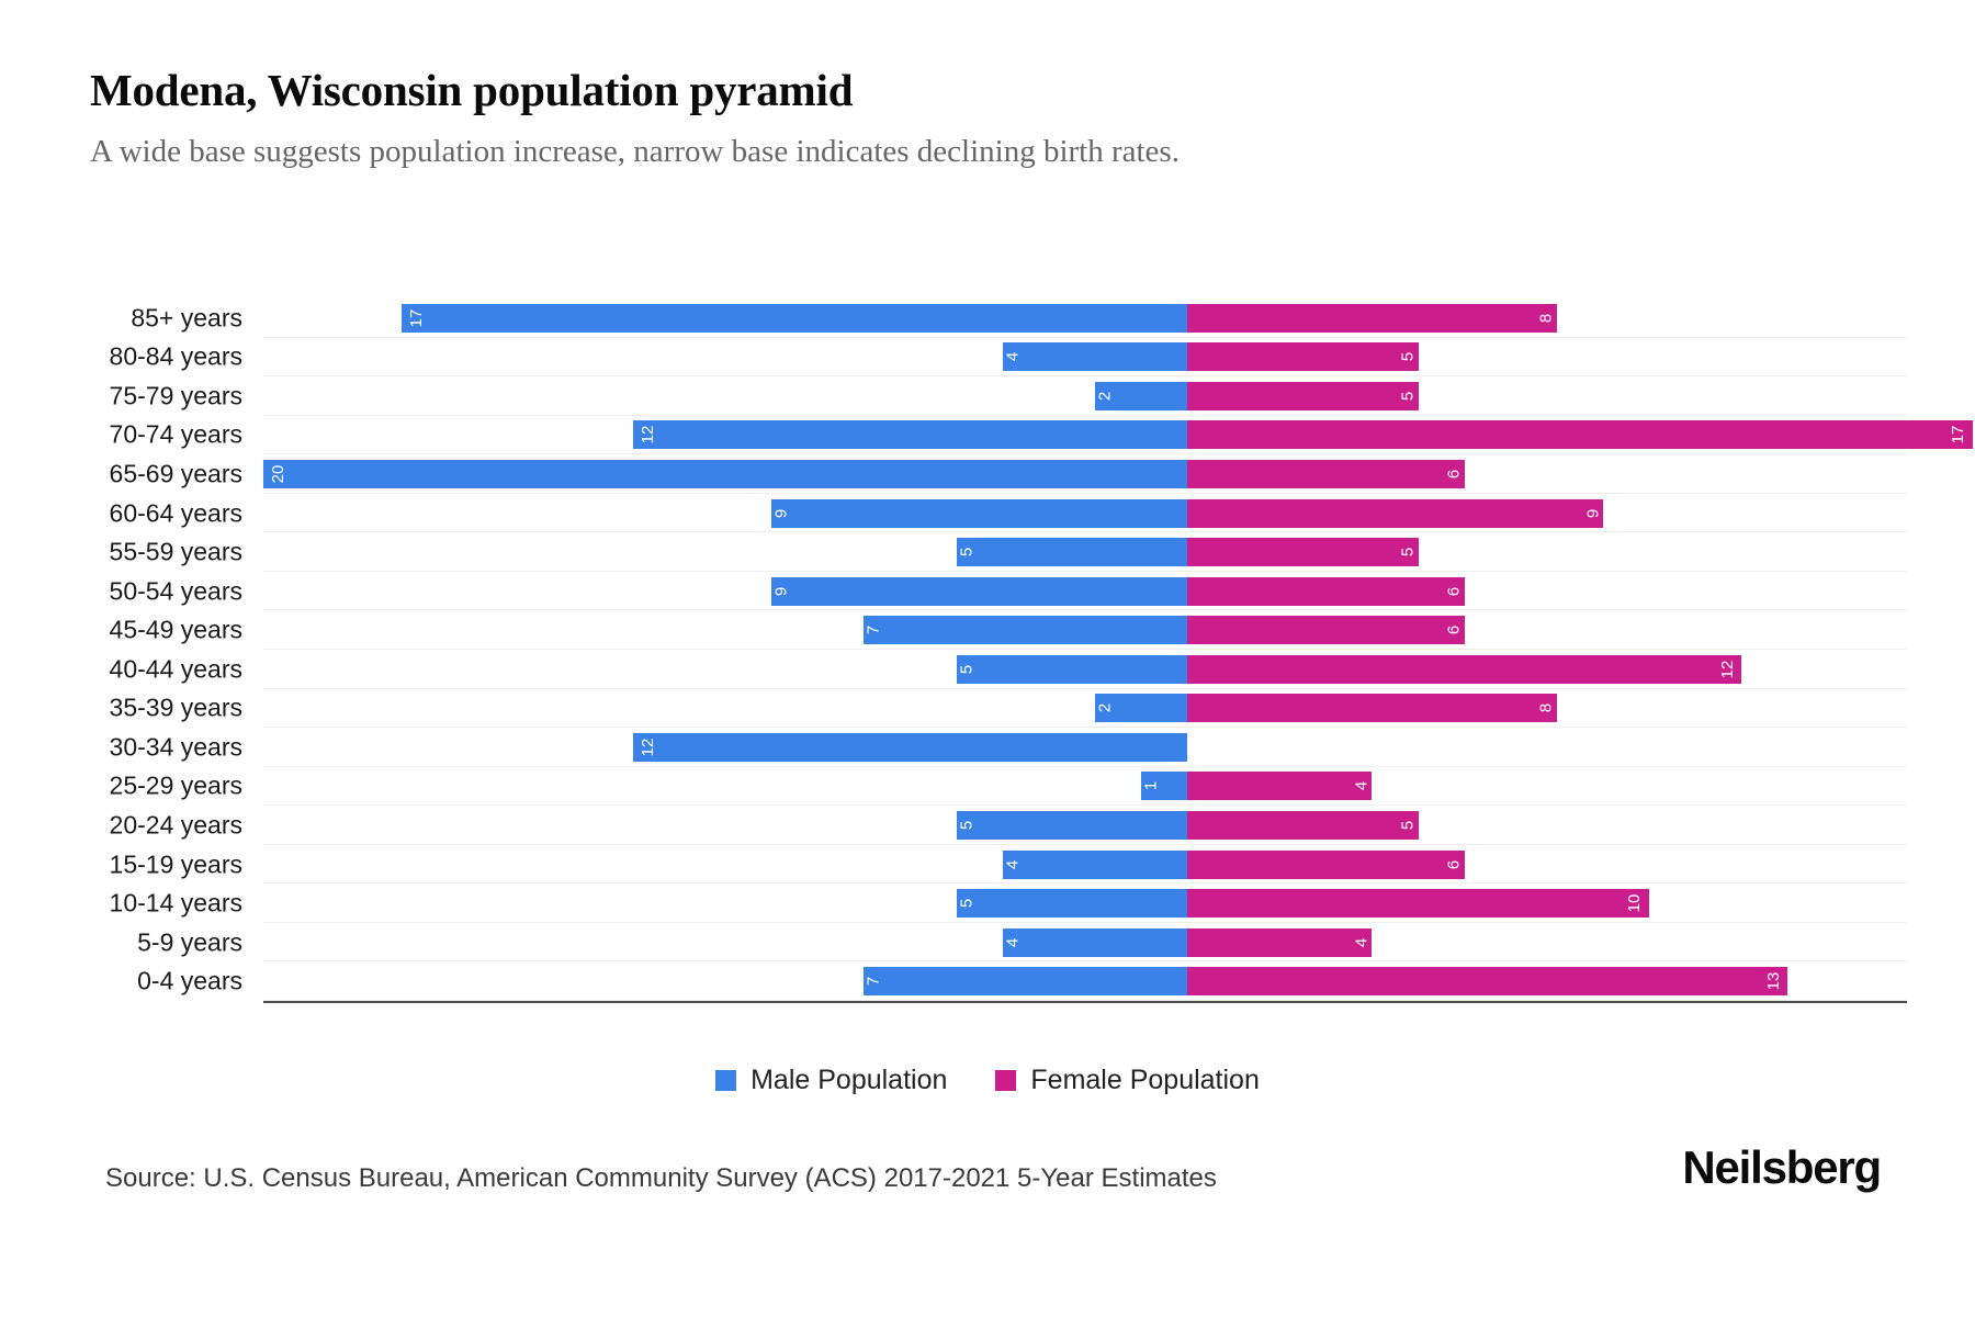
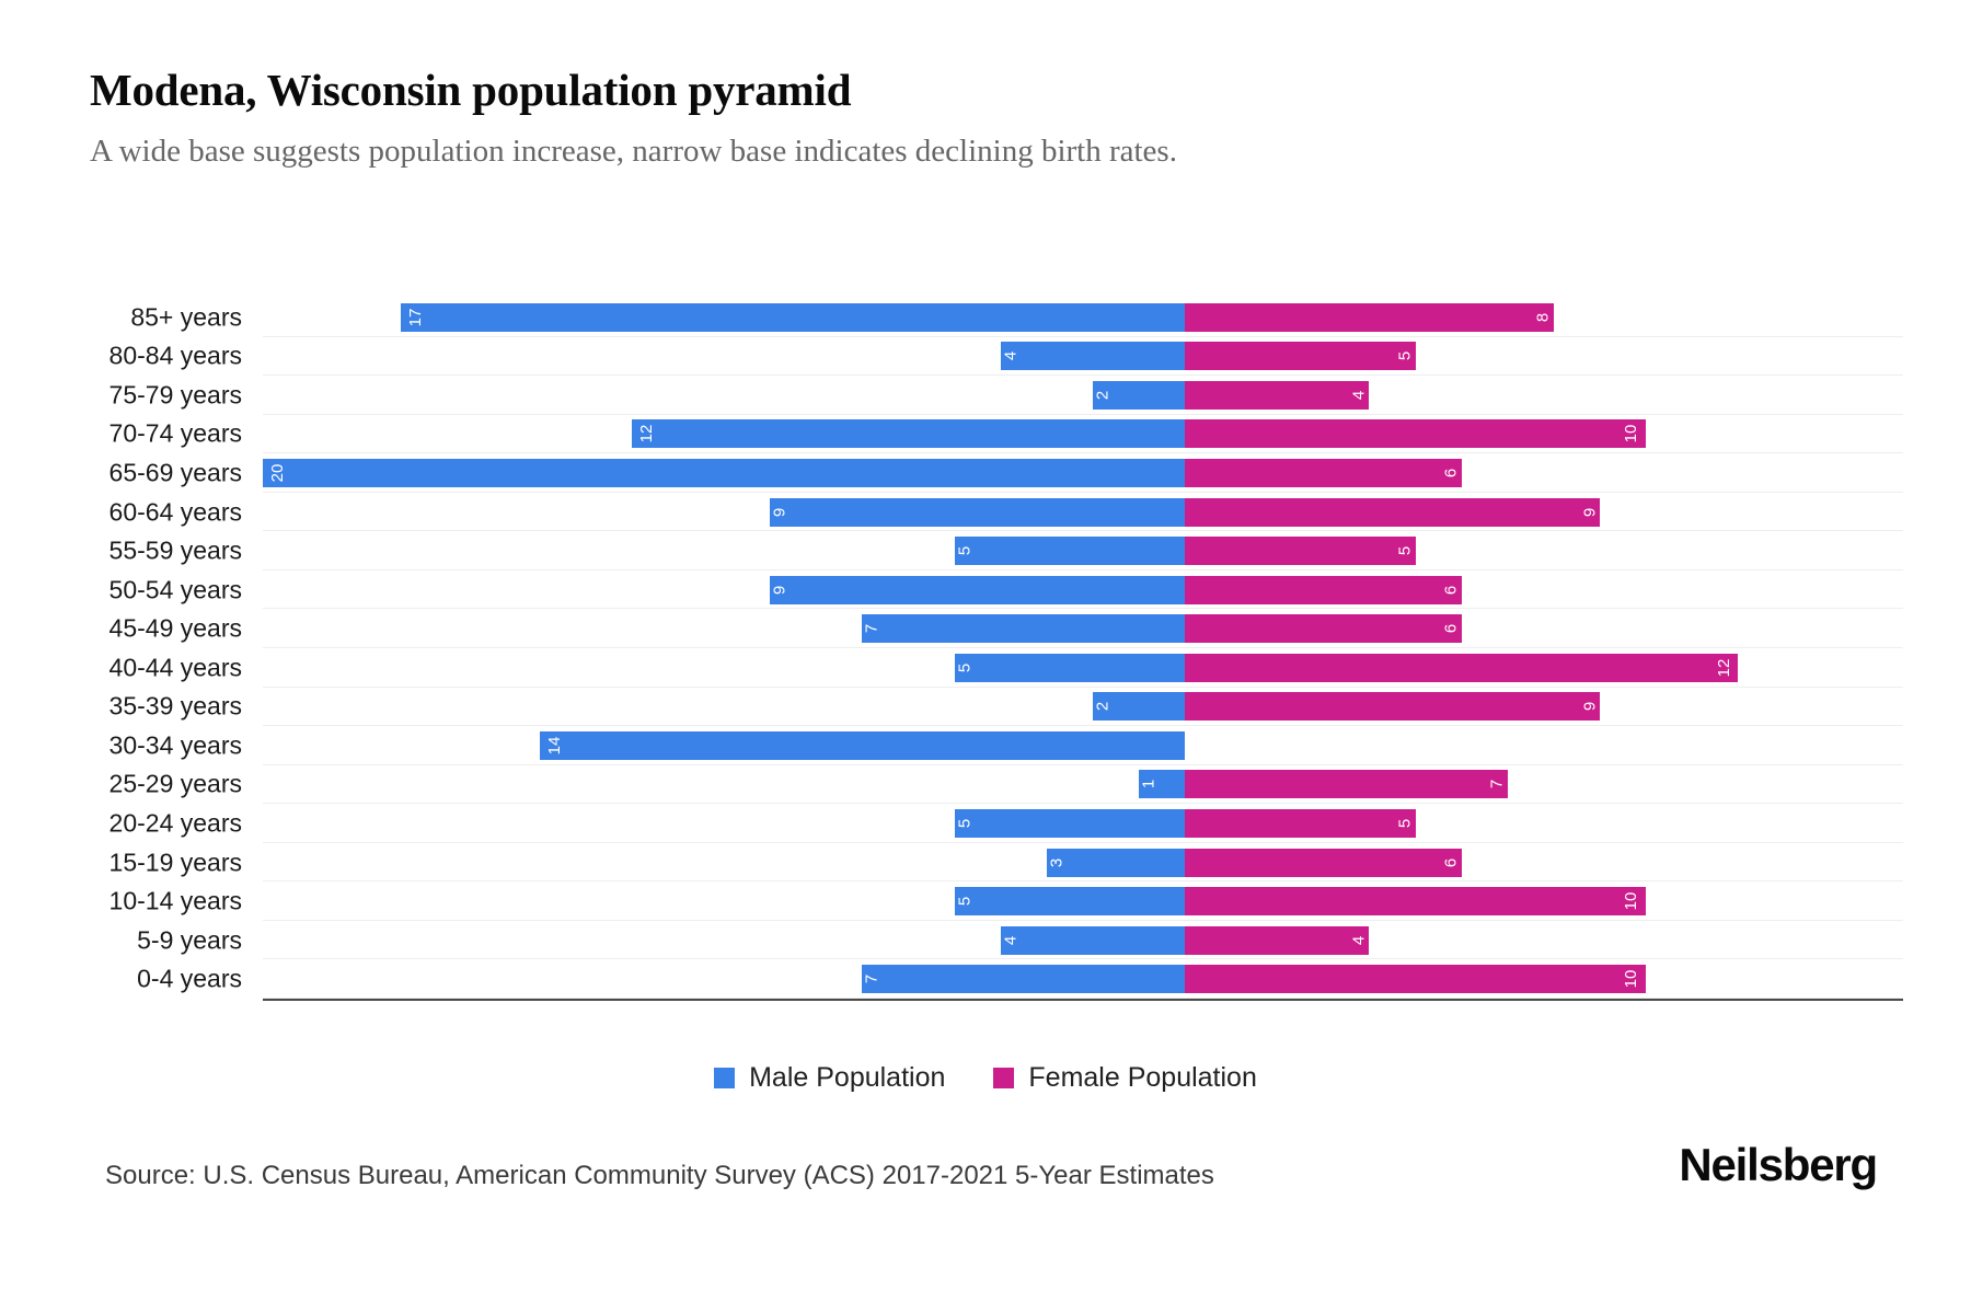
Female Population/75-79 years: 5 -> 4
Female Population/70-74 years: 17 -> 10
Female Population/35-39 years: 8 -> 9
Male Population/30-34 years: 12 -> 14
Female Population/25-29 years: 4 -> 7
Male Population/15-19 years: 4 -> 3
Female Population/0-4 years: 13 -> 10
